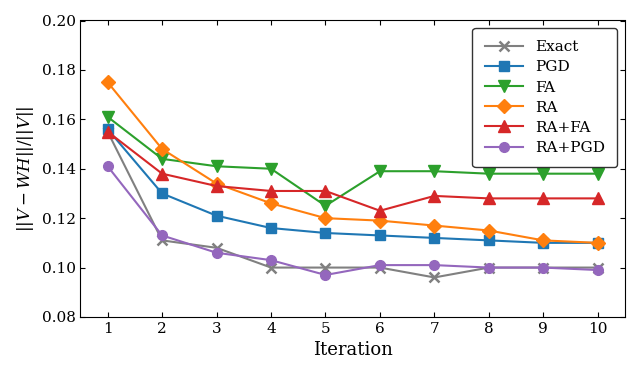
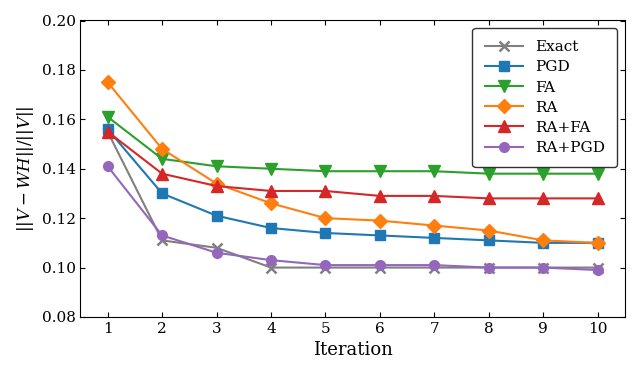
FA/5: 0.125 -> 0.139
RA+PGD/5: 0.097 -> 0.101
RA+FA/6: 0.123 -> 0.129
Exact/7: 0.096 -> 0.100
